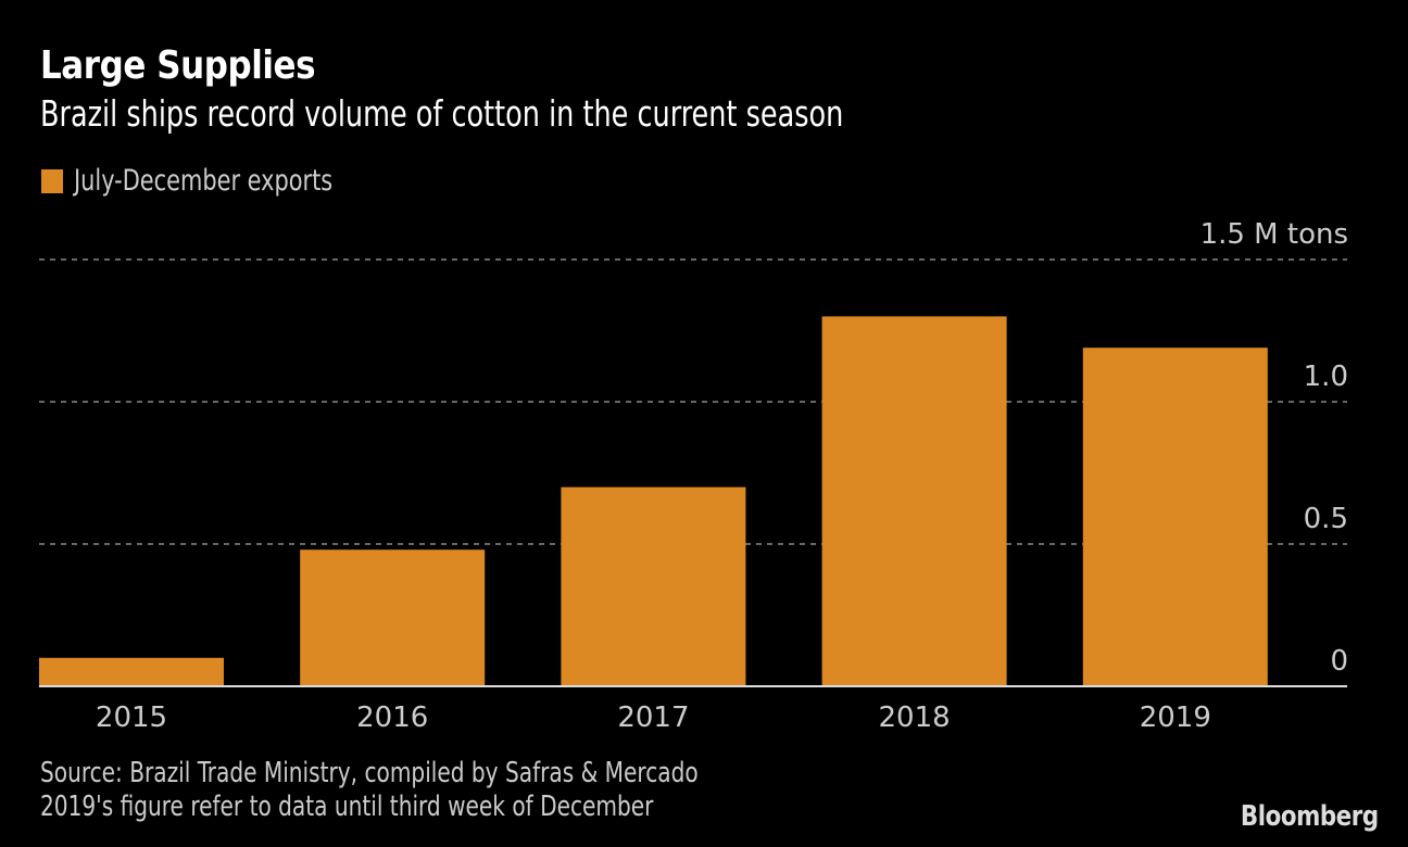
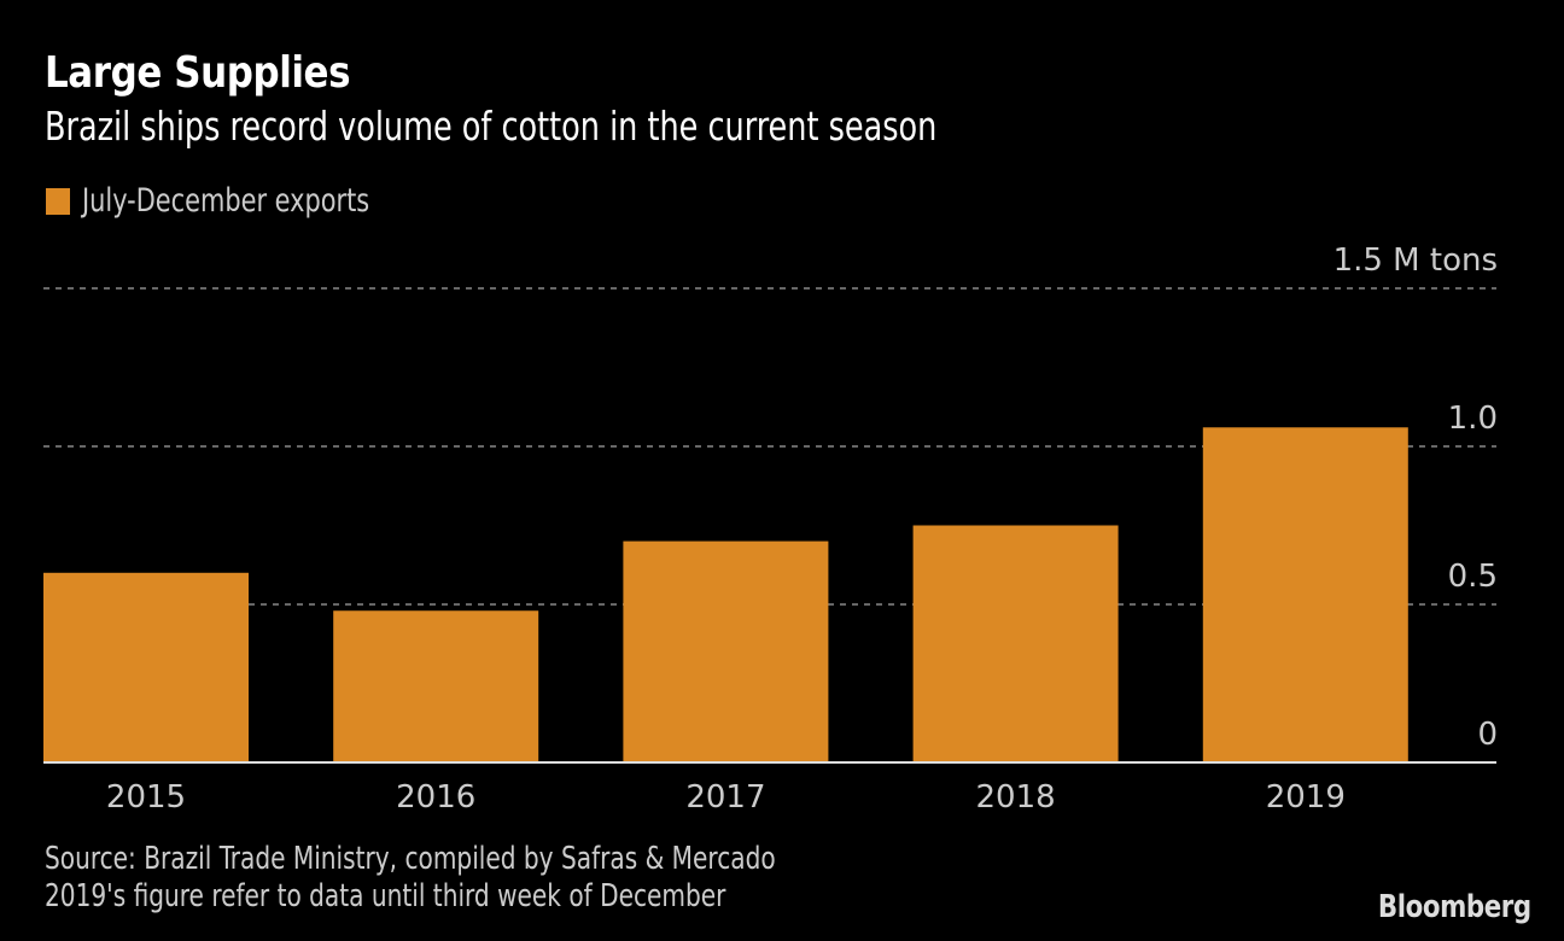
2015: 0.10 -> 0.60
2018: 1.30 -> 0.75
2019: 1.19 -> 1.06
